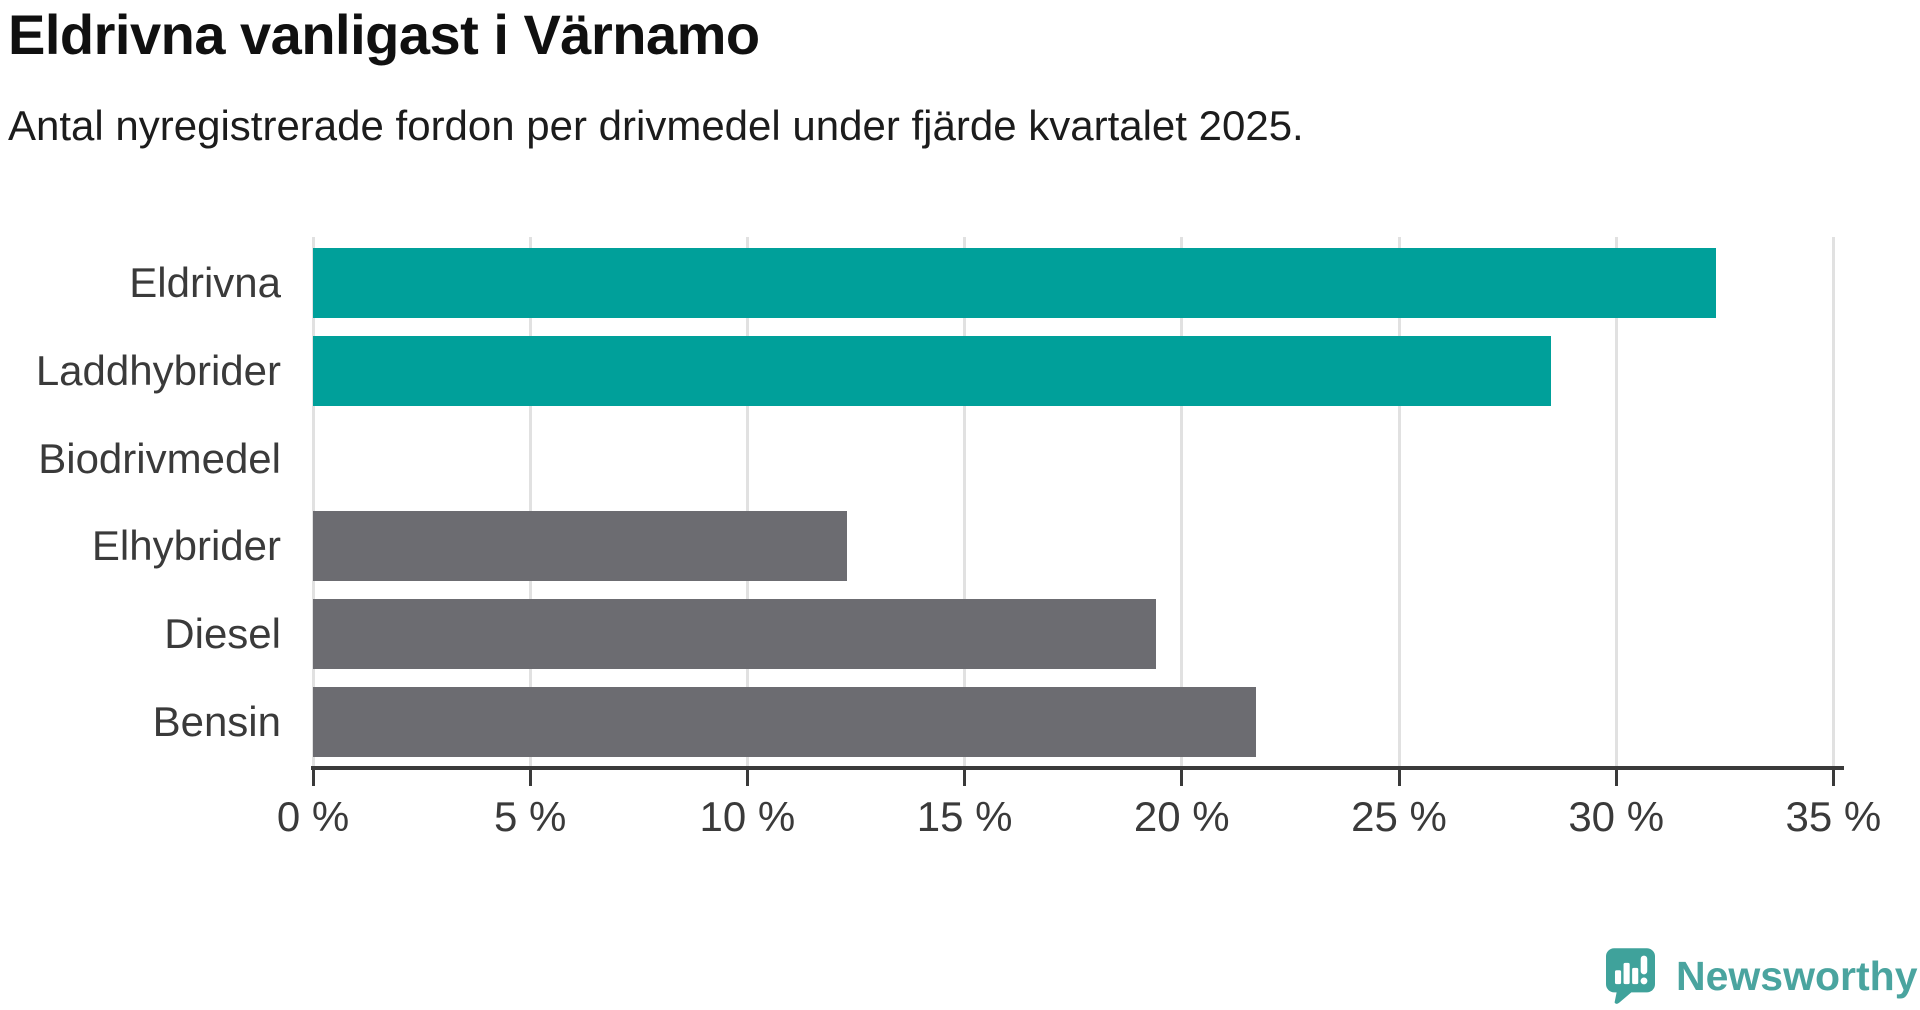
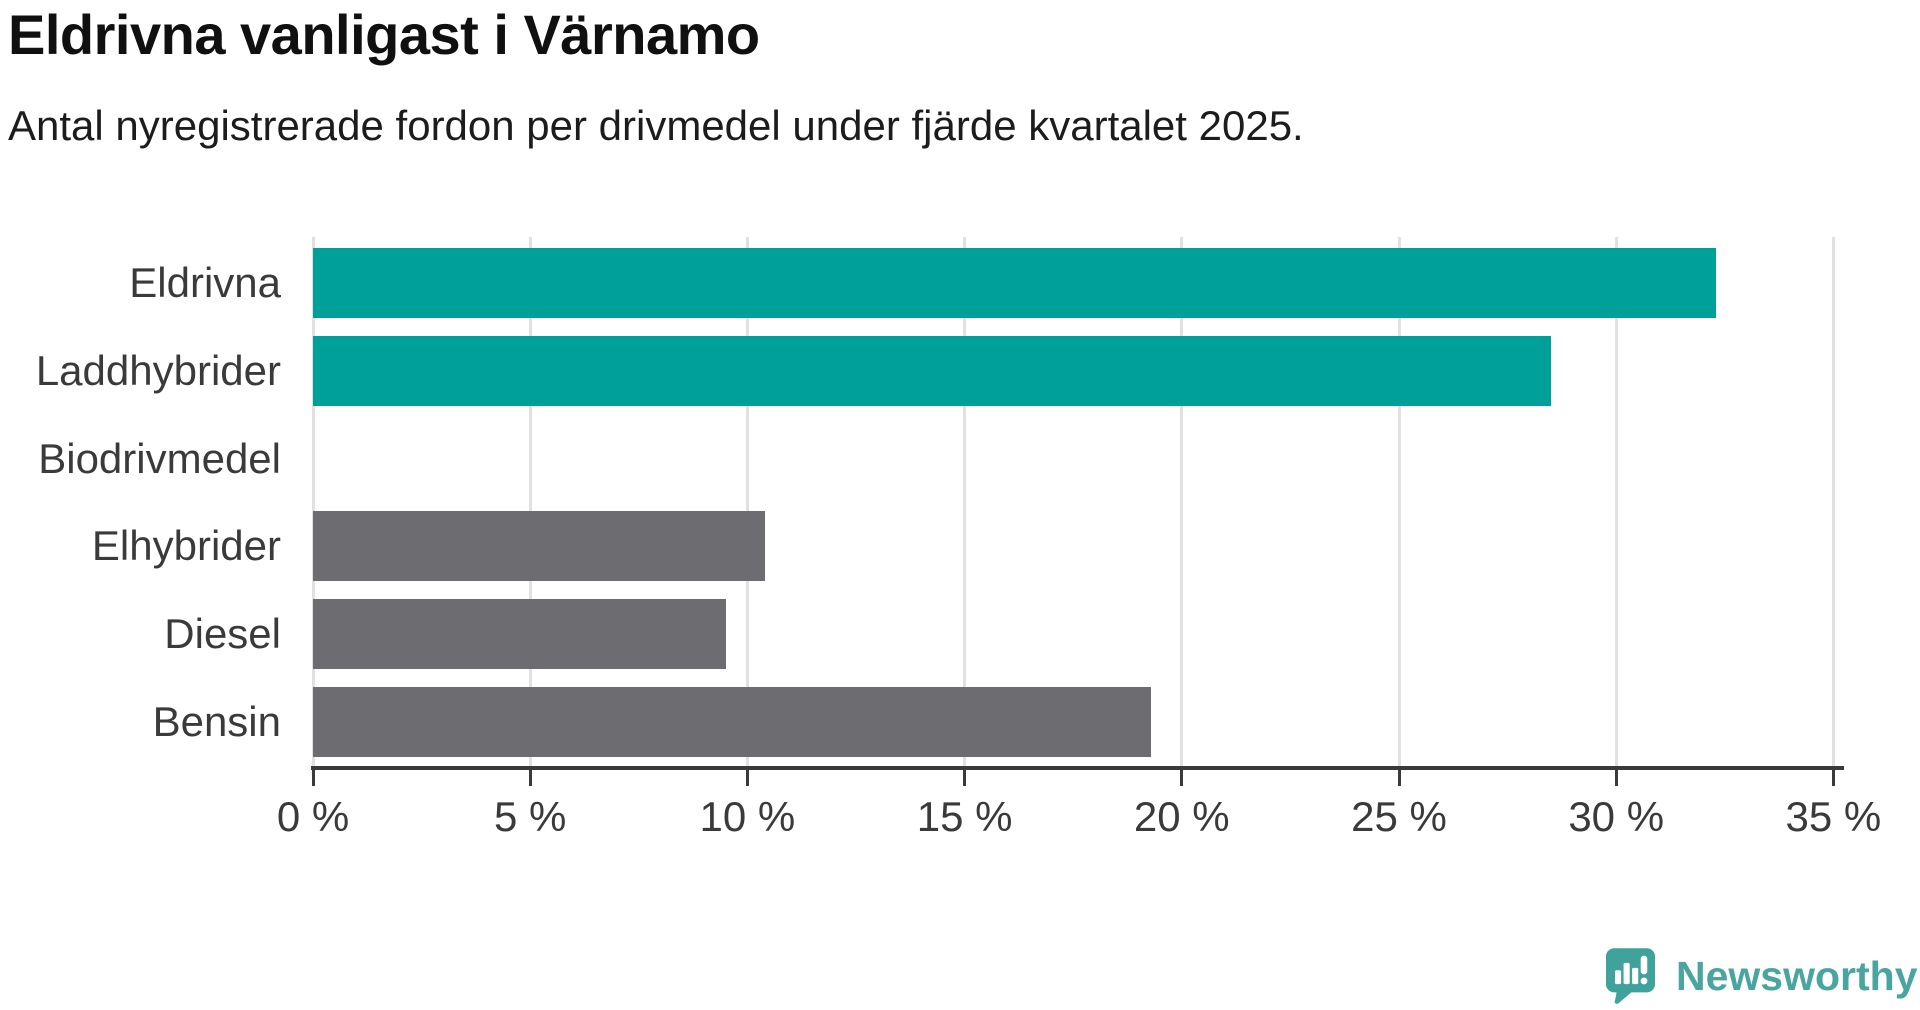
Elhybrider: 12.3% -> 10.4%
Diesel: 19.4% -> 9.5%
Bensin: 21.7% -> 19.3%
